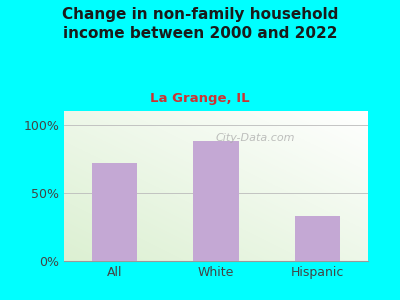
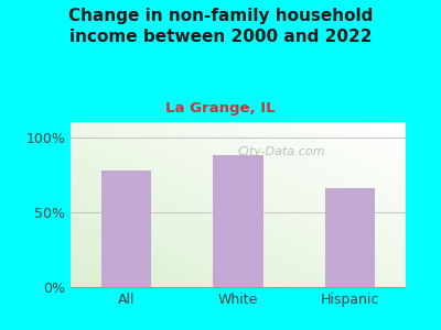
All: 72% -> 78%
Hispanic: 33% -> 66%
